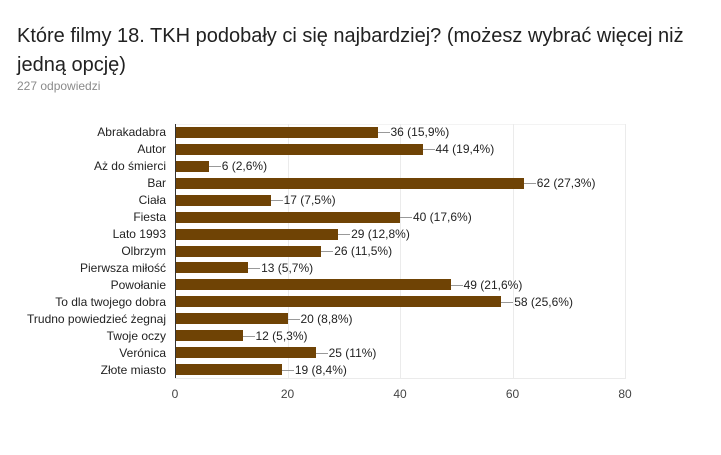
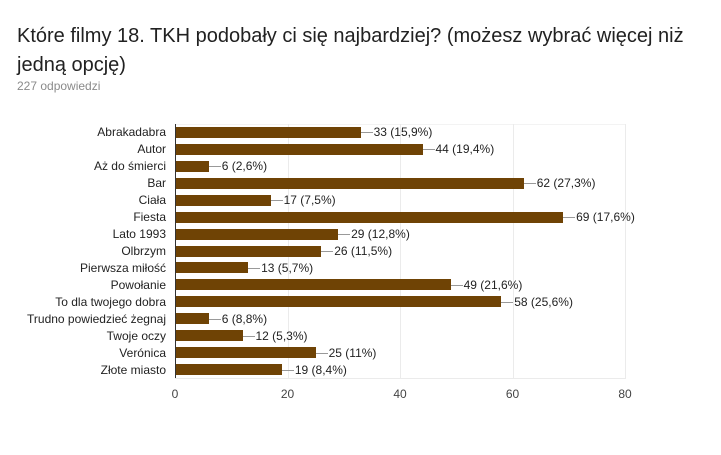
Abrakadabra: 36 -> 33
Fiesta: 40 -> 69
Trudno powiedzieć żegnaj: 20 -> 6
